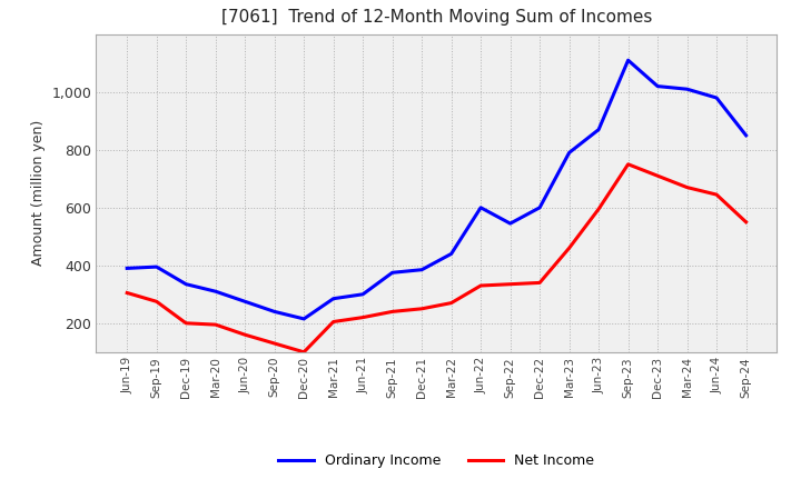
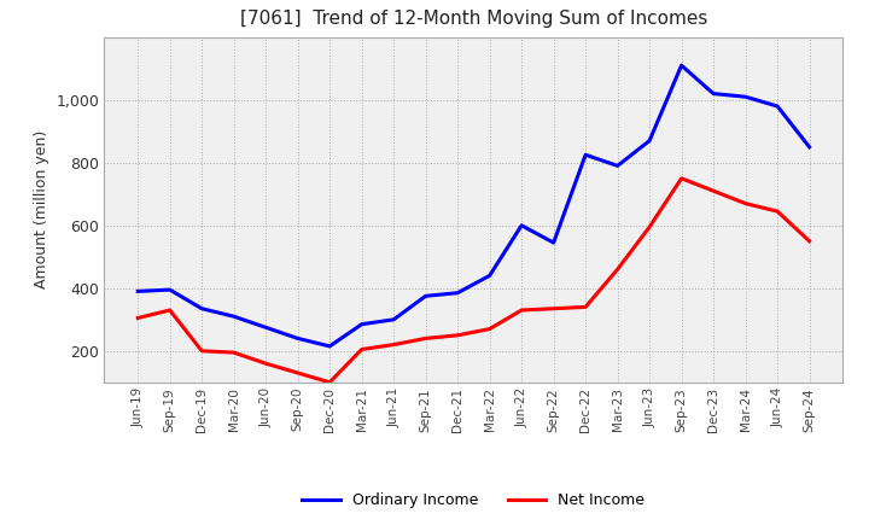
Net Income/Sep-19: 275 -> 330
Ordinary Income/Dec-22: 600 -> 825
